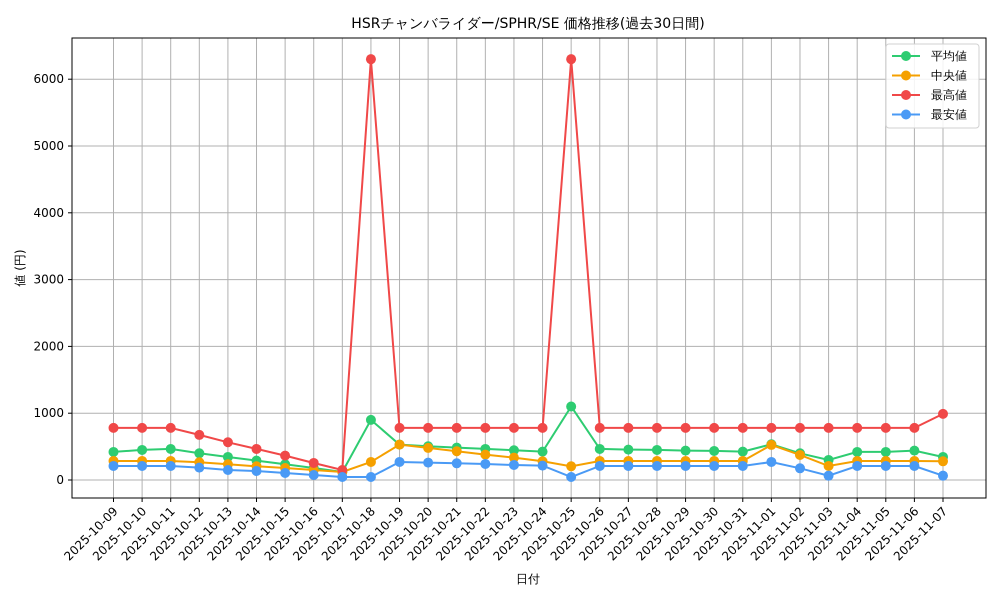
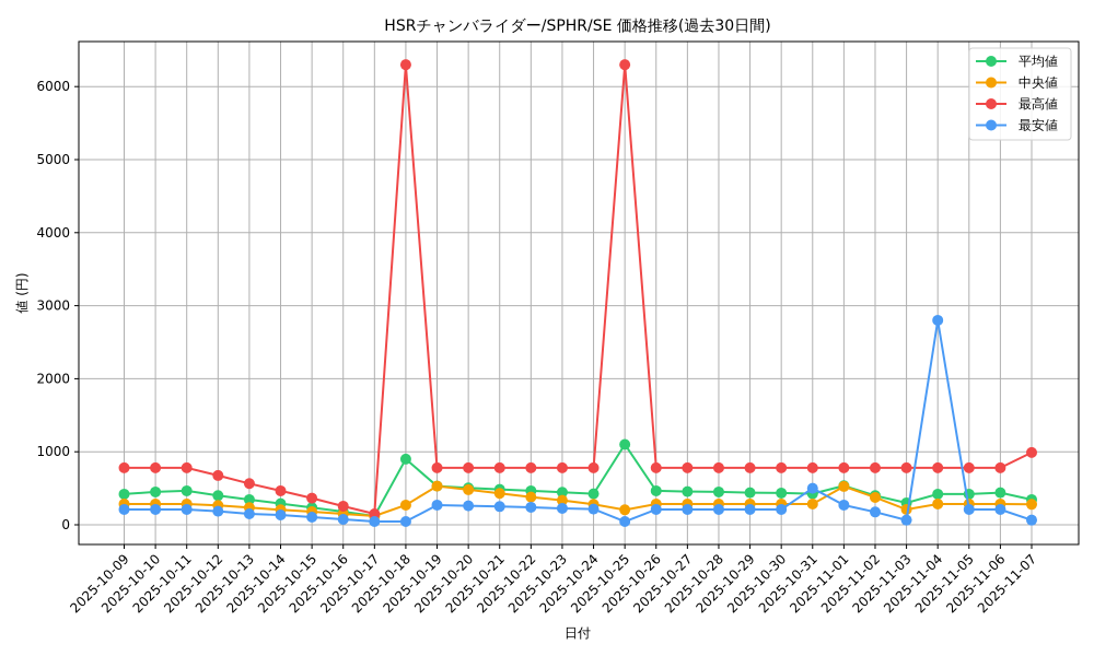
最安値/2025-10-31: 200 -> 500
最安値/2025-11-04: 200 -> 2800
